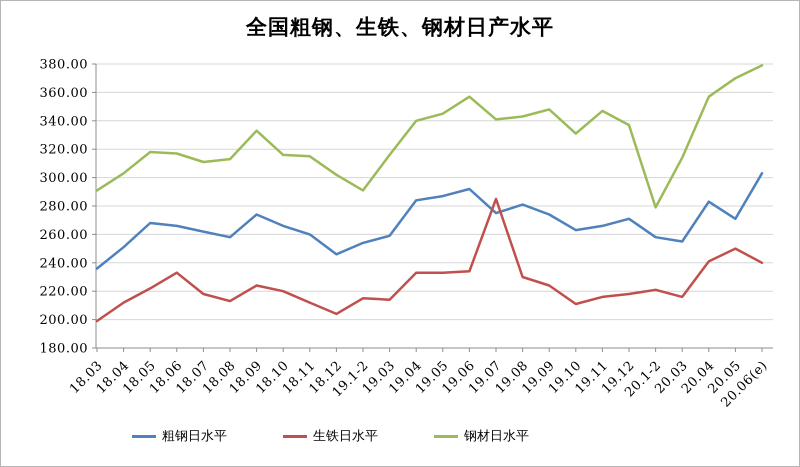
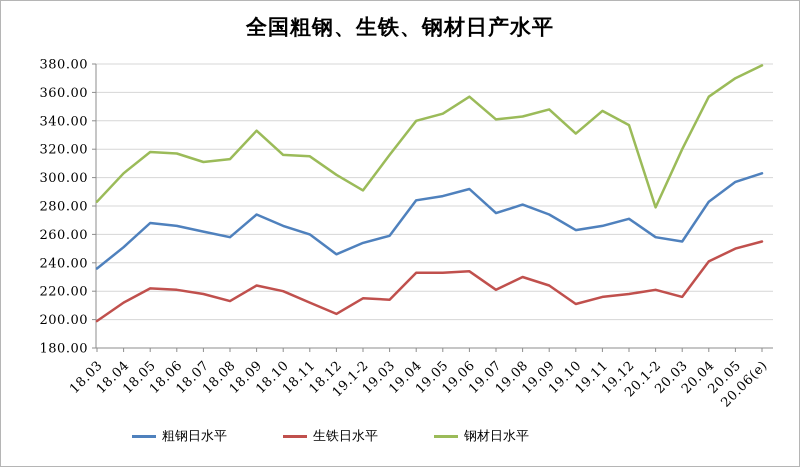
钢材日水平/18.03: 291 -> 283
生铁日水平/18.06: 233 -> 221
生铁日水平/19.07: 285 -> 221
钢材日水平/20.03: 314 -> 320
粗钢日水平/20.05: 271 -> 297
生铁日水平/20.06(e): 240 -> 255
